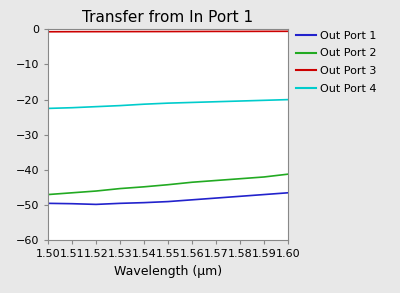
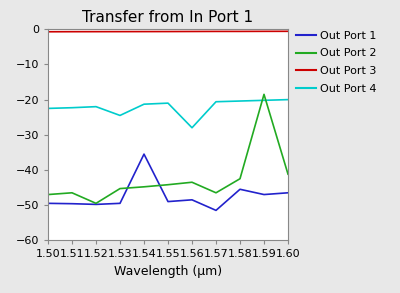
Out Port 2/1.52: -46.0 -> -49.5
Out Port 4/1.53: -21.7 -> -24.5
Out Port 1/1.54: -49.3 -> -35.5
Out Port 4/1.56: -20.8 -> -28.0
Out Port 1/1.57: -48.0 -> -51.5
Out Port 2/1.57: -43.0 -> -46.5
Out Port 1/1.58: -47.5 -> -45.5
Out Port 2/1.59: -42.0 -> -18.5
